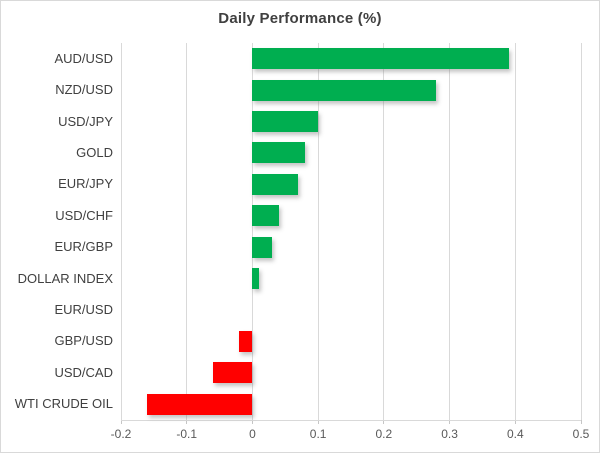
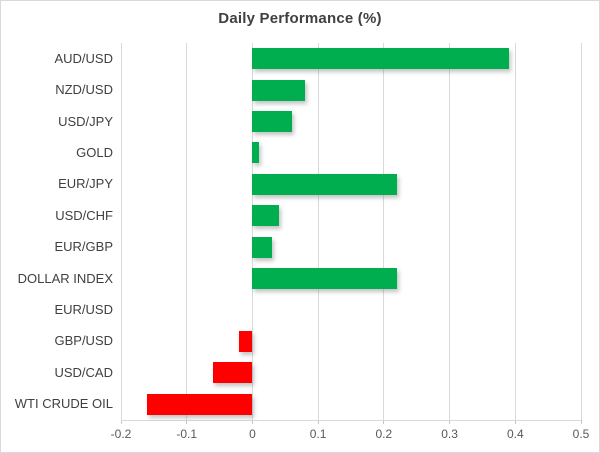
NZD/USD: 0.28 -> 0.08
USD/JPY: 0.10 -> 0.06
GOLD: 0.08 -> 0.01
EUR/JPY: 0.07 -> 0.22
DOLLAR INDEX: 0.01 -> 0.22
